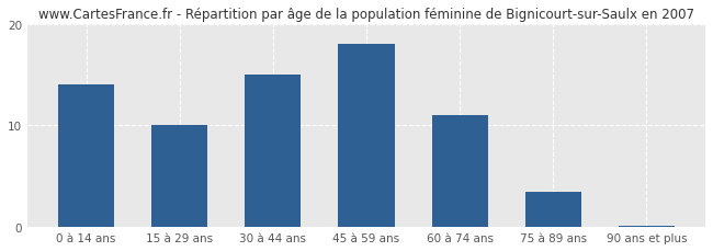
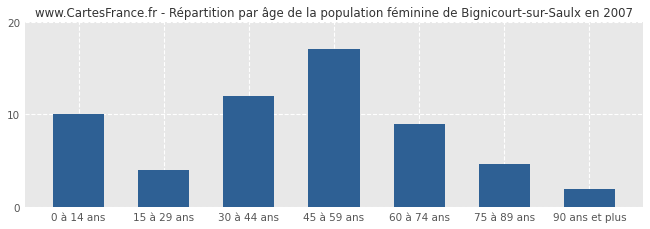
0 à 14 ans: 14.0 -> 10.0
15 à 29 ans: 10.0 -> 4.0
30 à 44 ans: 15.0 -> 12.0
45 à 59 ans: 18.0 -> 17.0
60 à 74 ans: 11.0 -> 9.0
75 à 89 ans: 3.5 -> 4.6
90 ans et plus: 0.1 -> 2.0
